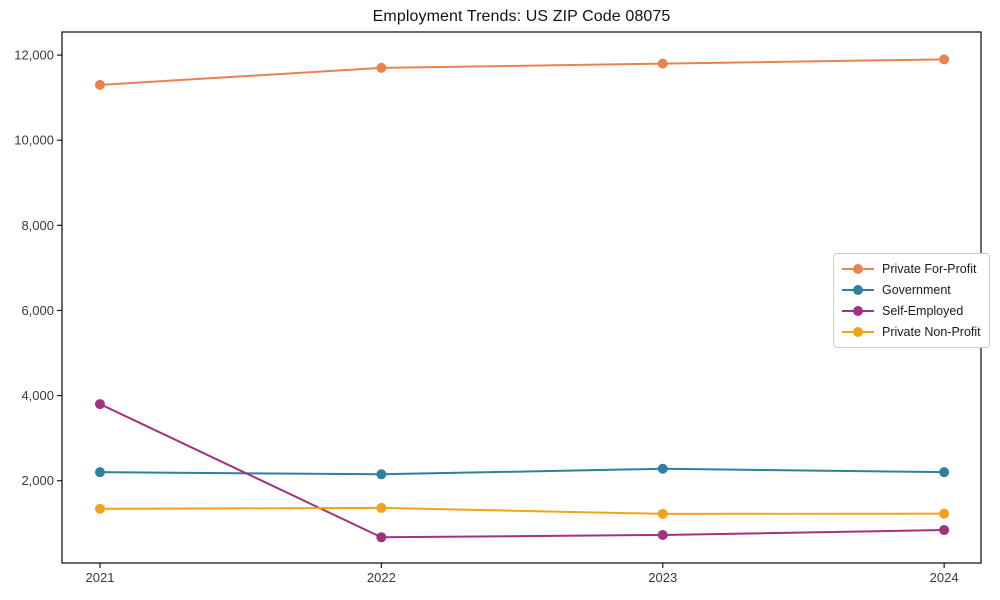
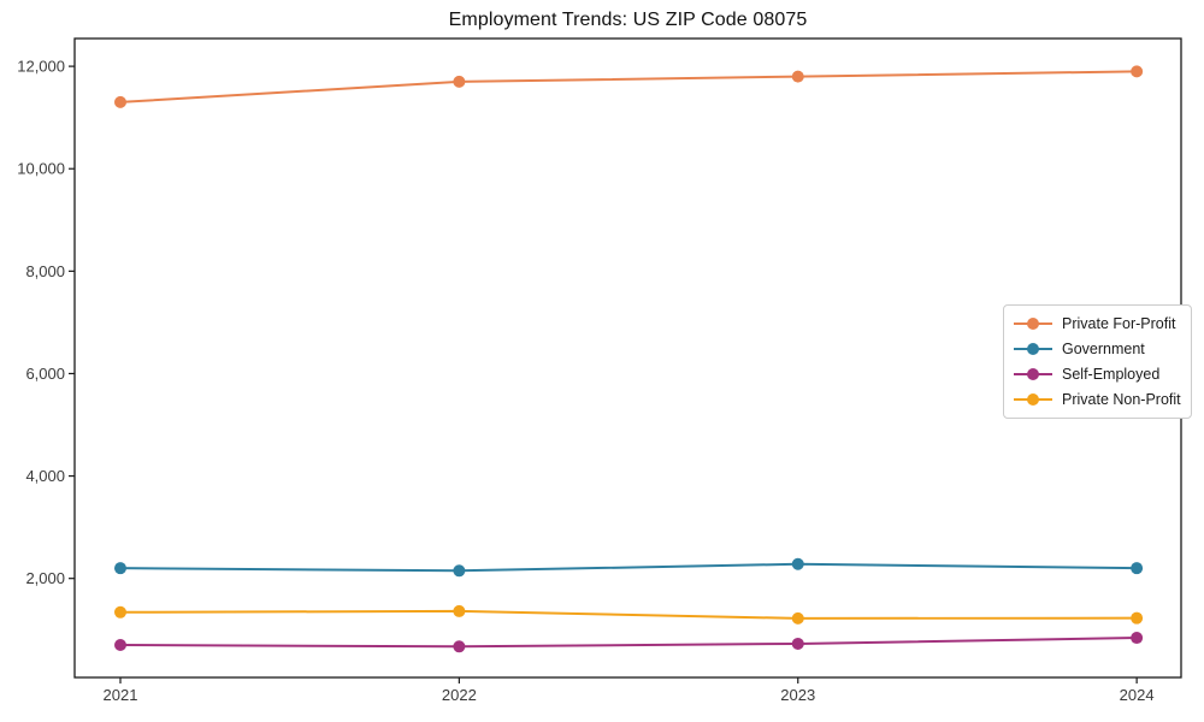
Self-Employed/2021: 3800 -> 700
